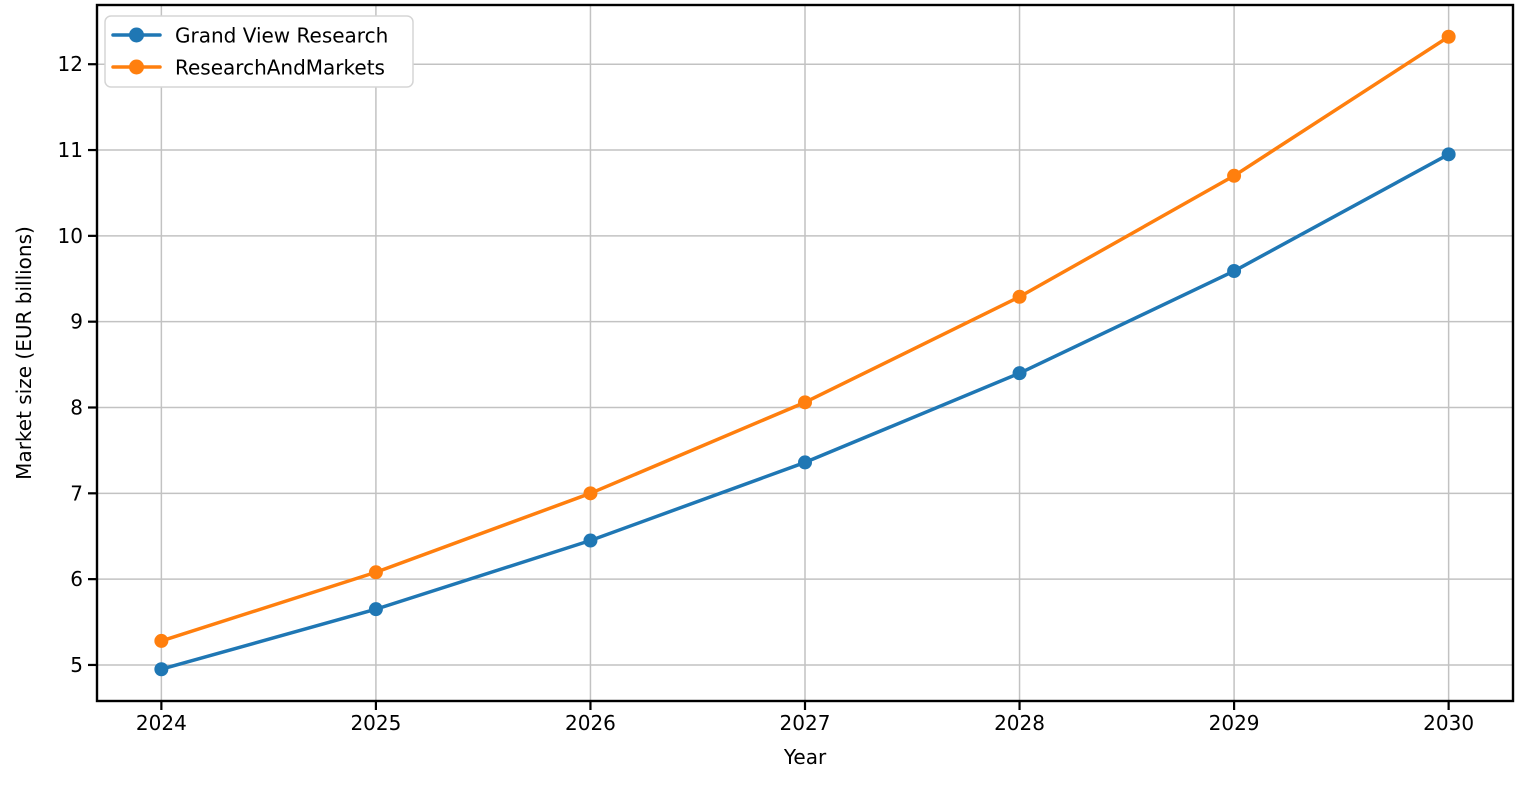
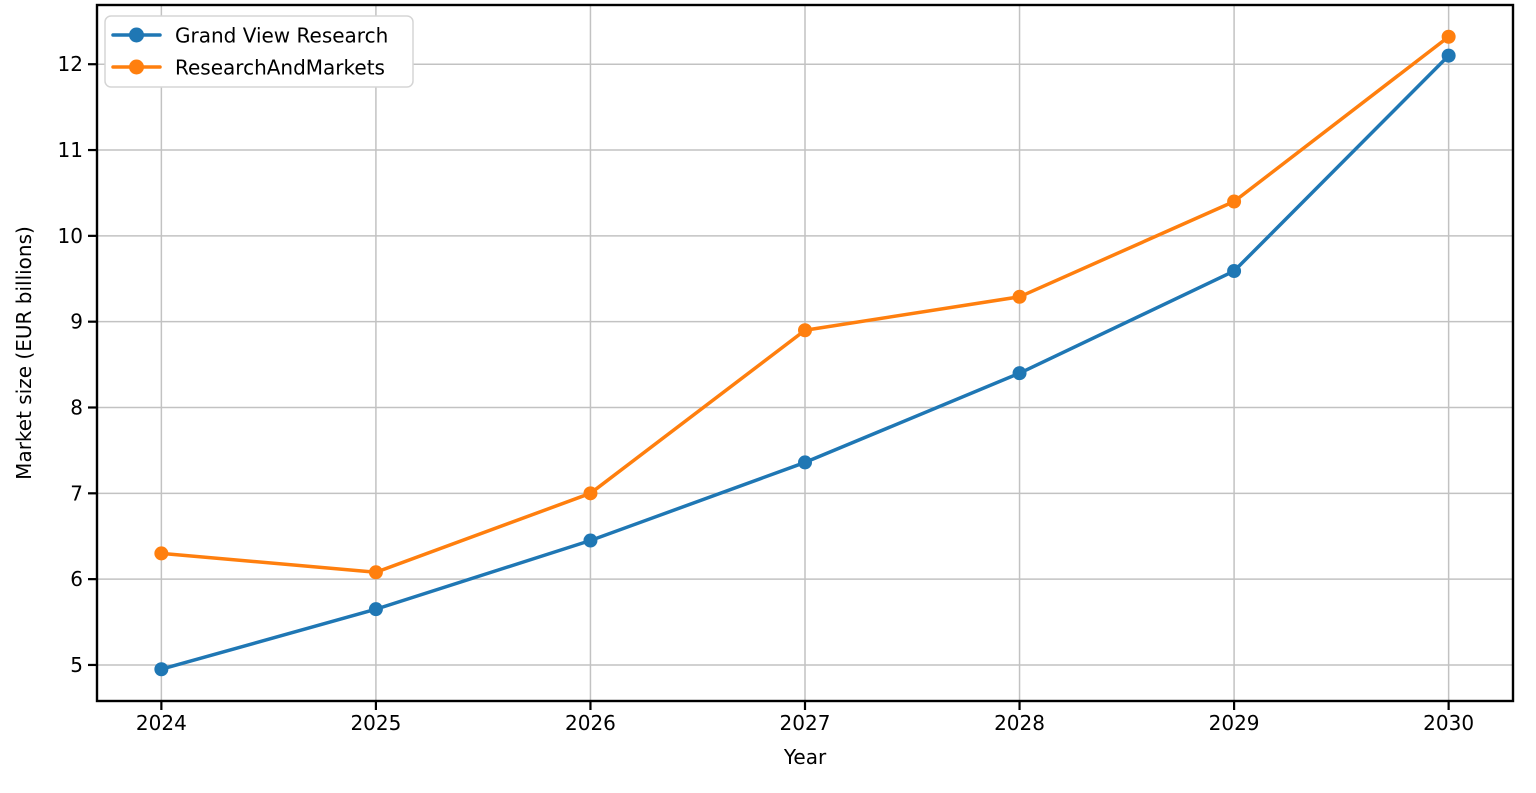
ResearchAndMarkets/2024: 5.3 -> 6.3
ResearchAndMarkets/2027: 8.1 -> 8.9
ResearchAndMarkets/2029: 10.7 -> 10.4
Grand View Research/2030: 10.9 -> 12.1
